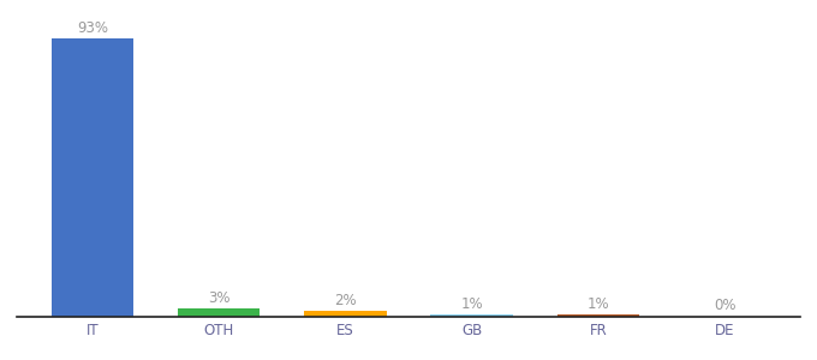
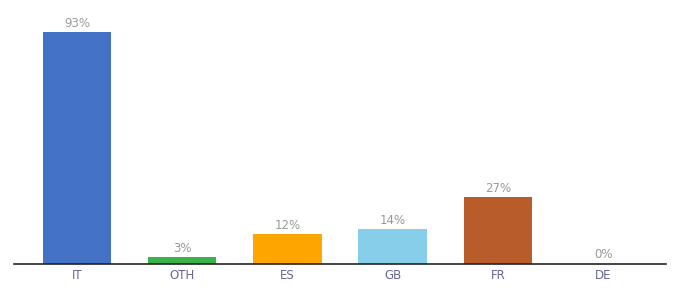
ES: 2% -> 12%
GB: 1% -> 14%
FR: 1% -> 27%
